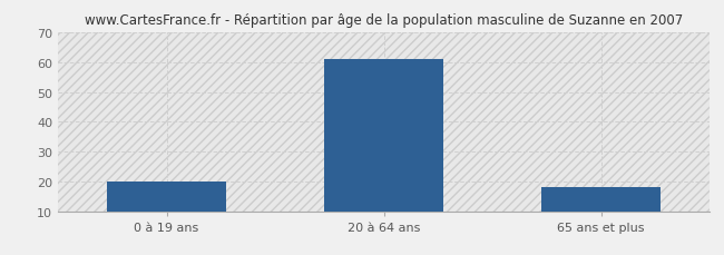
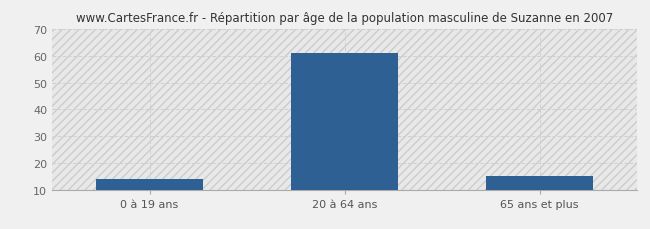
0 à 19 ans: 20 -> 14
65 ans et plus: 18 -> 15
